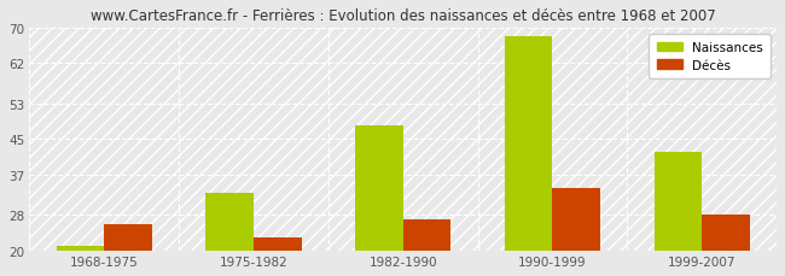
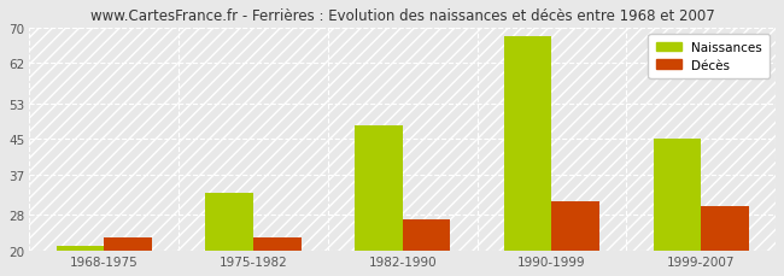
Décès/1968-1975: 26 -> 23
Décès/1990-1999: 34 -> 31
Naissances/1999-2007: 42 -> 45
Décès/1999-2007: 28 -> 30
